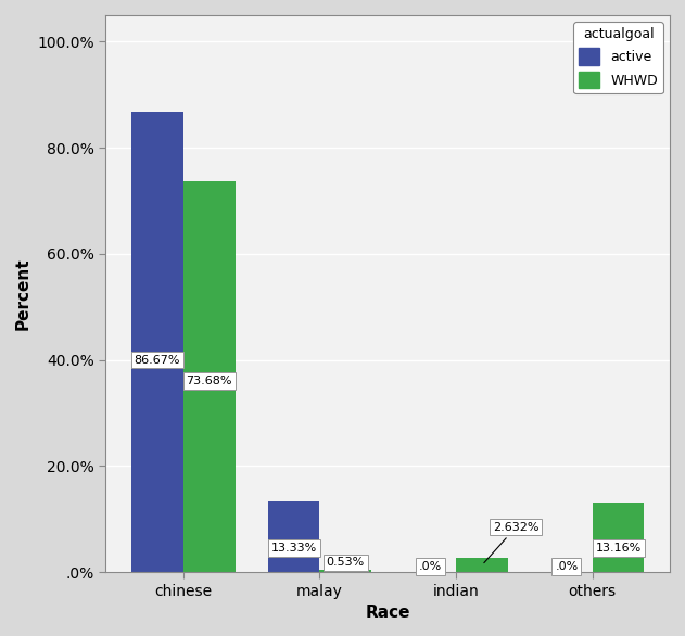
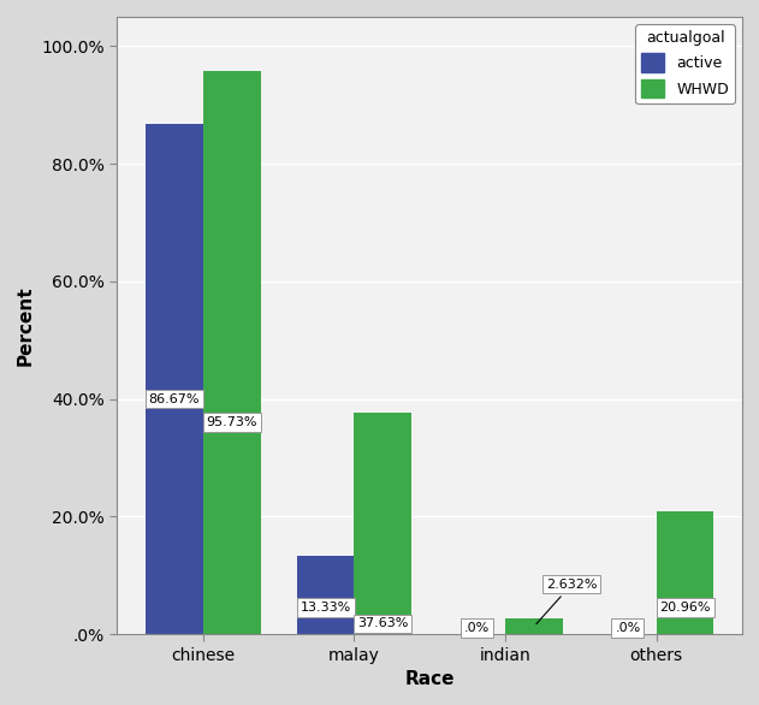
WHWD/chinese: 73.68% -> 95.73%
WHWD/malay: 0.53% -> 37.63%
WHWD/others: 13.16% -> 20.96%
